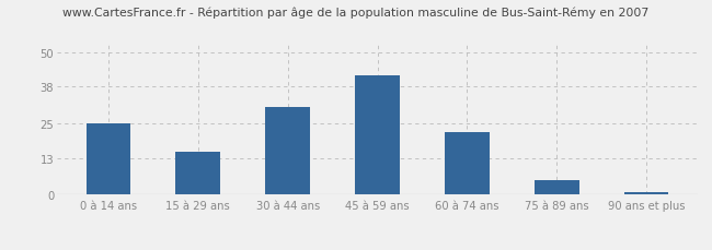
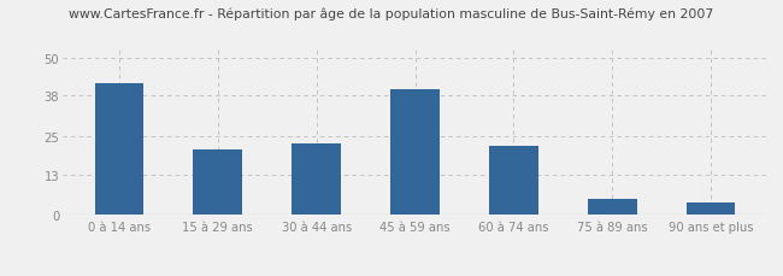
0 à 14 ans: 25 -> 42
15 à 29 ans: 15 -> 21
30 à 44 ans: 31 -> 23
45 à 59 ans: 42 -> 40
90 ans et plus: 1 -> 4
